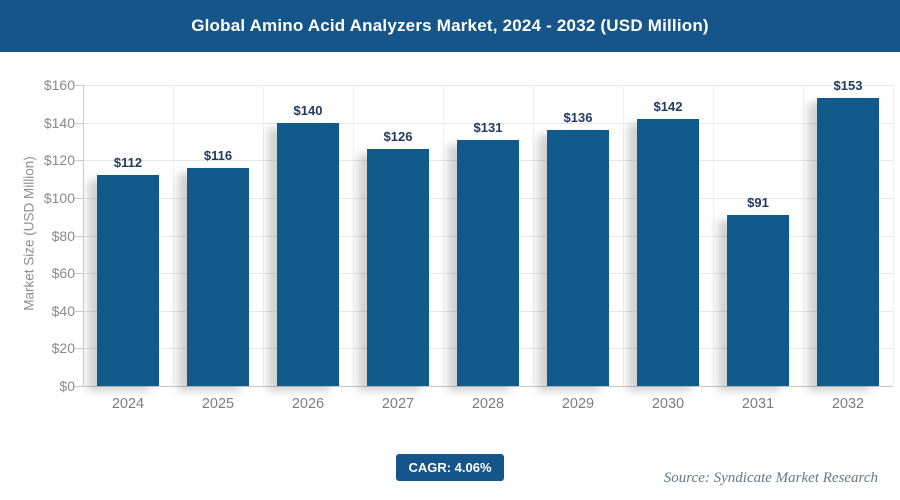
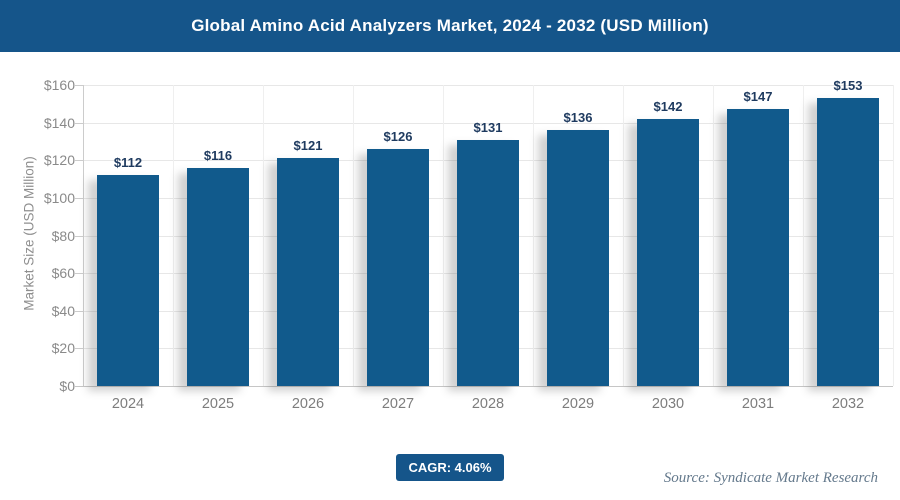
2026: $140 -> $121
2031: $91 -> $147
